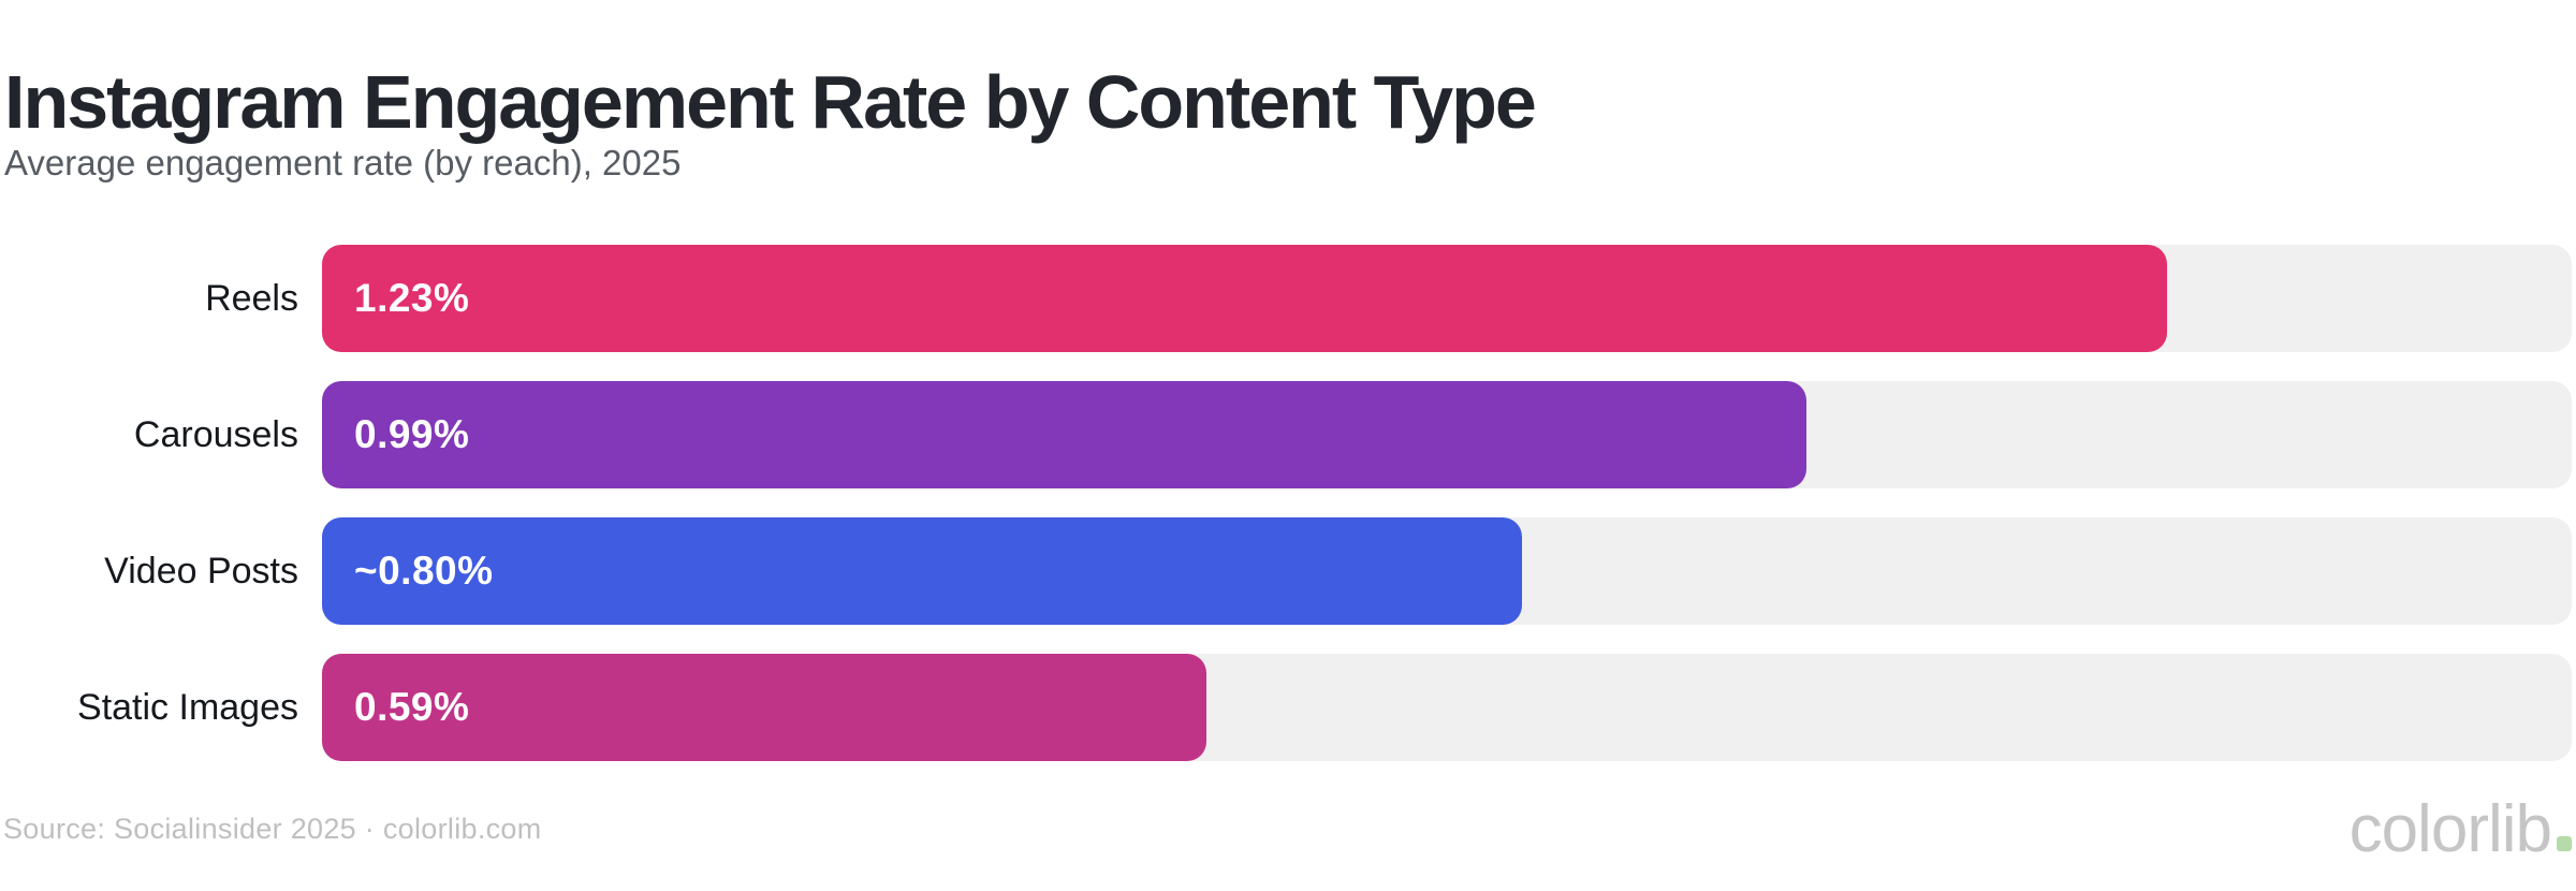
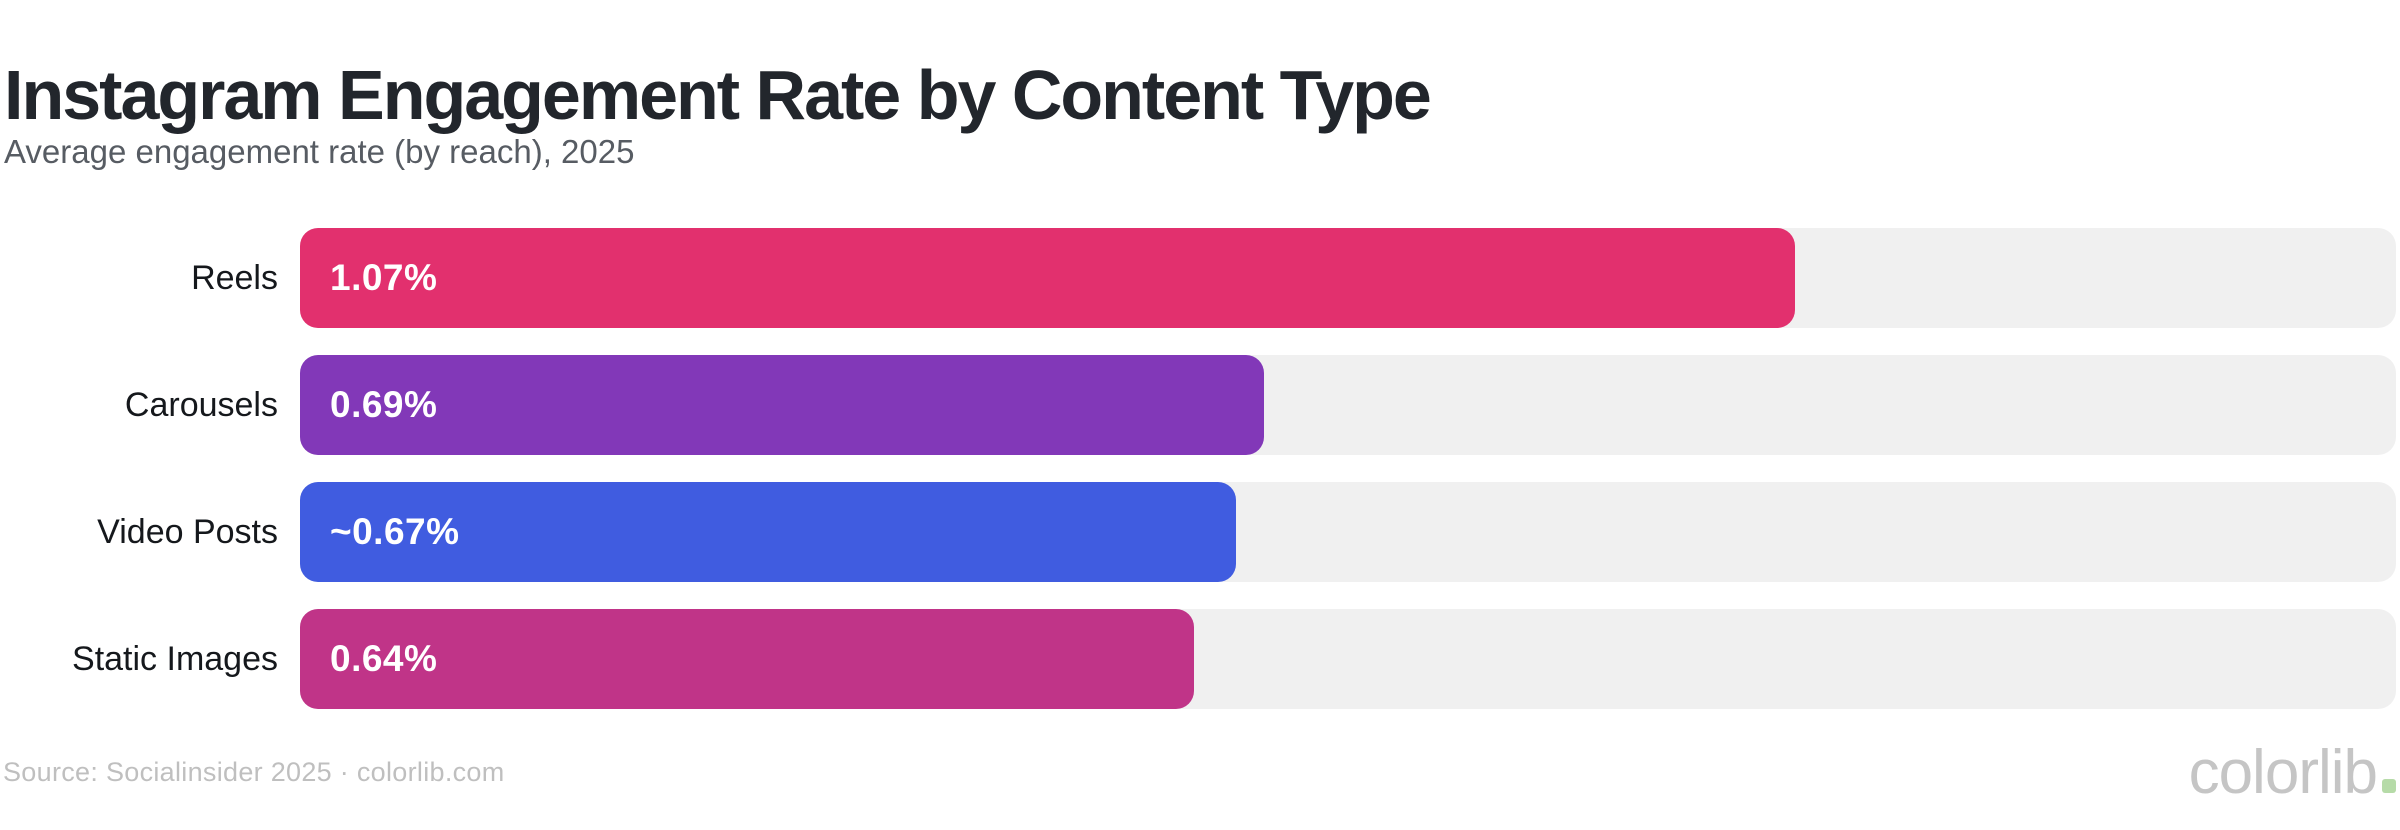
Reels: 1.23% -> 1.07%
Carousels: 0.99% -> 0.69%
Video Posts: 0.80 -> 0.67
Static Images: 0.59% -> 0.64%
